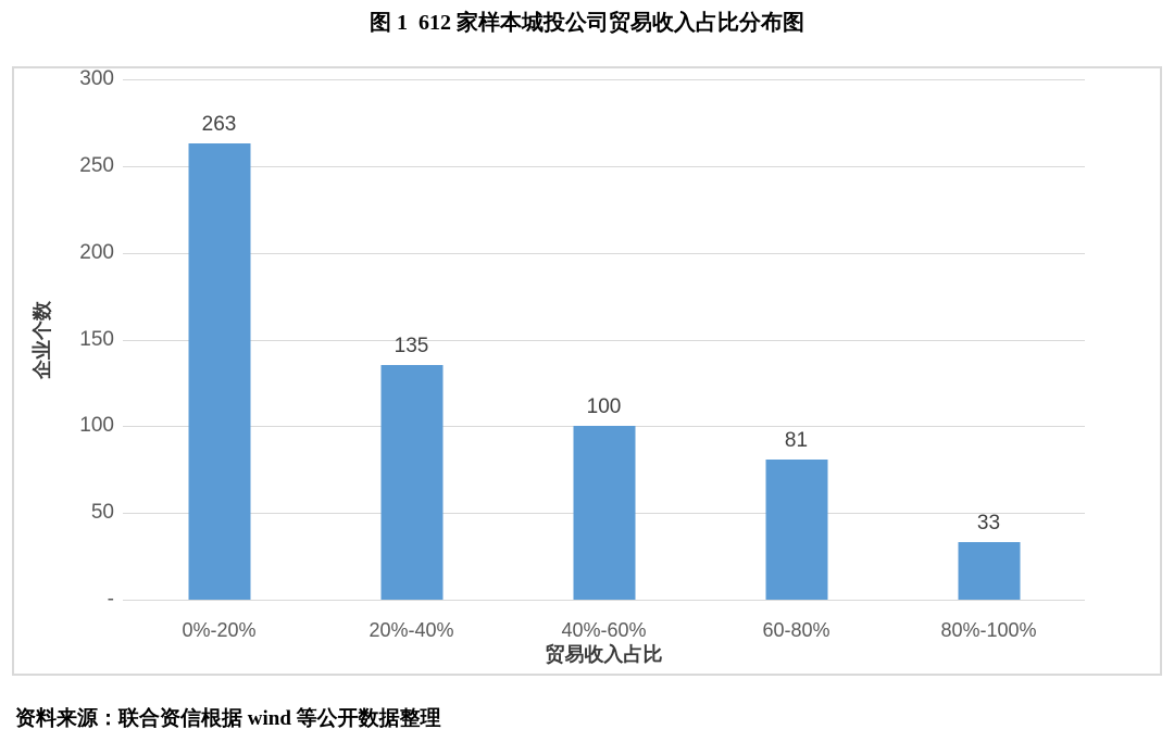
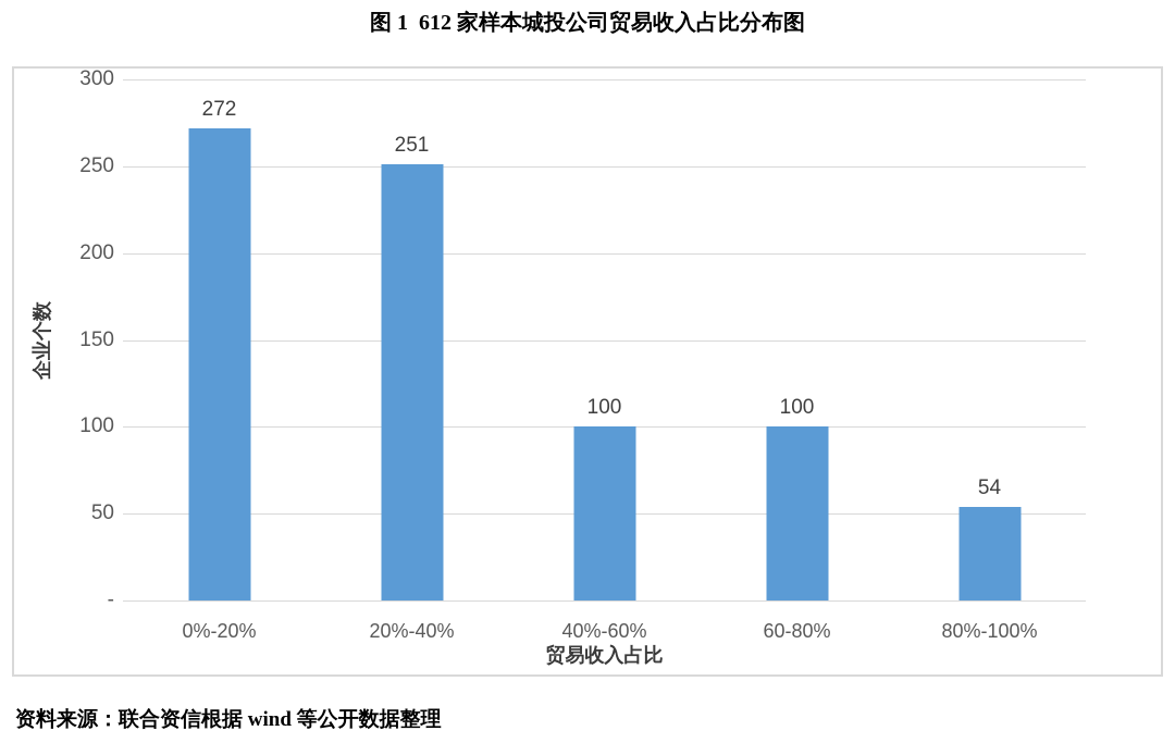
0%-20%: 263 -> 272
20%-40%: 135 -> 251
60-80%: 81 -> 100
80%-100%: 33 -> 54
